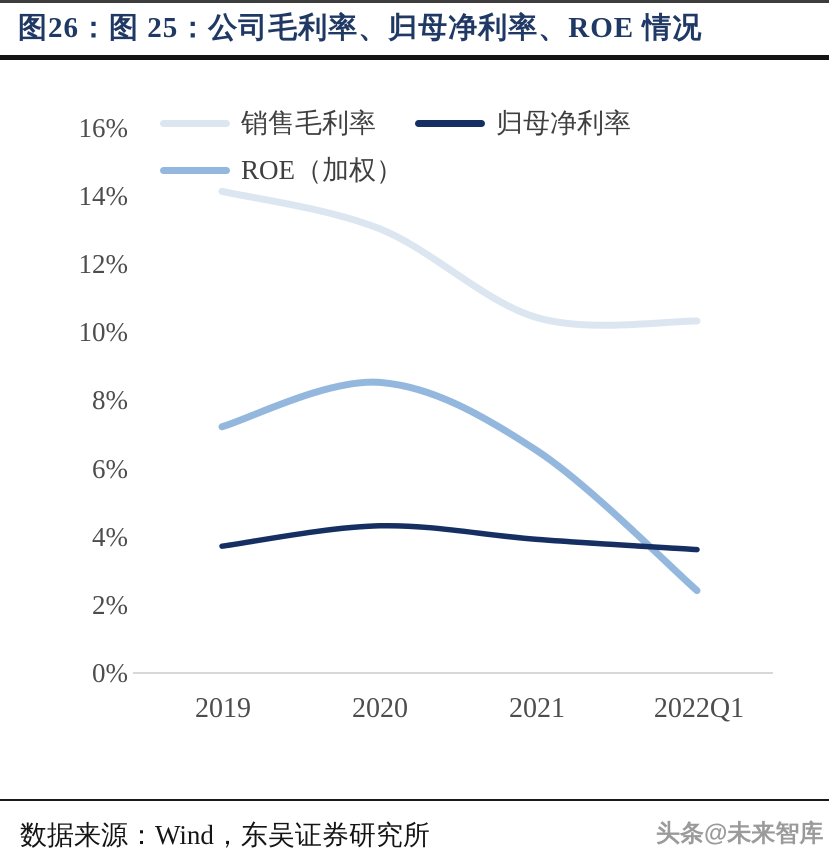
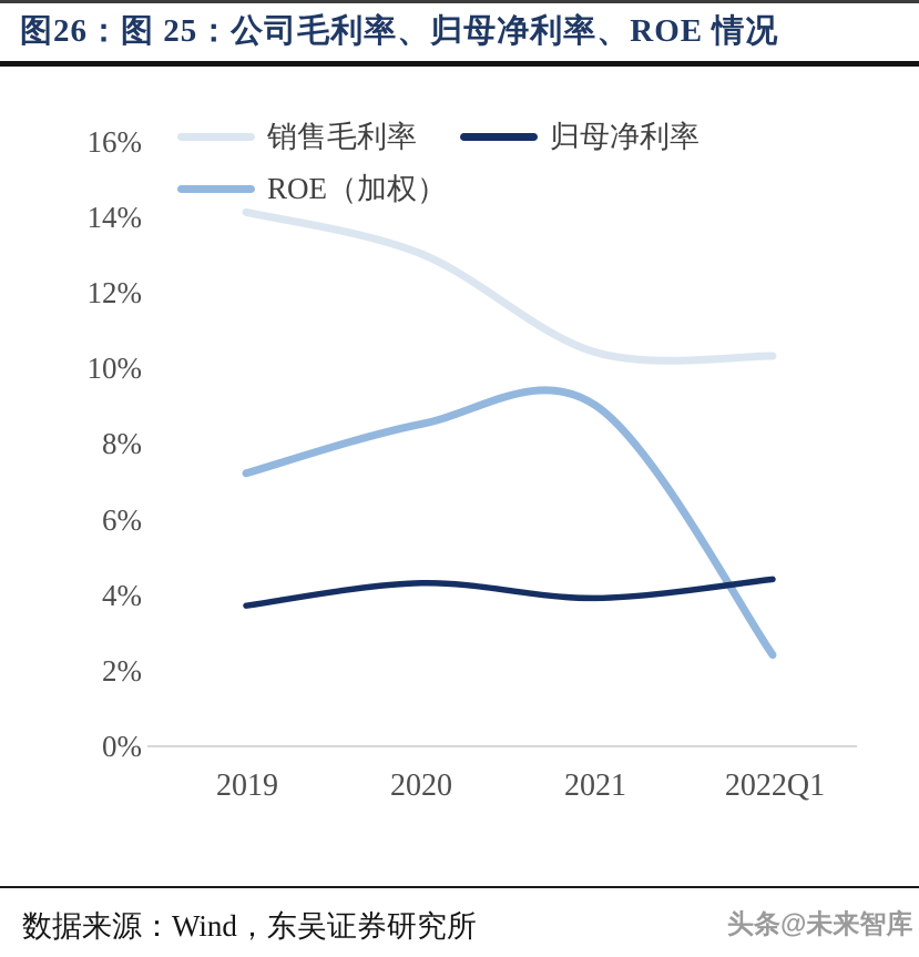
ROE（加权）/2021: 6.5% -> 9.0%
归母净利率/2022Q1: 3.6% -> 4.4%
